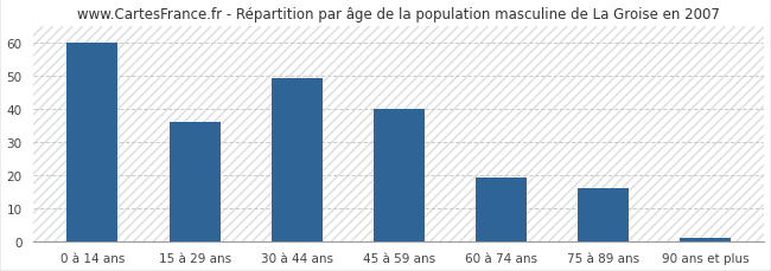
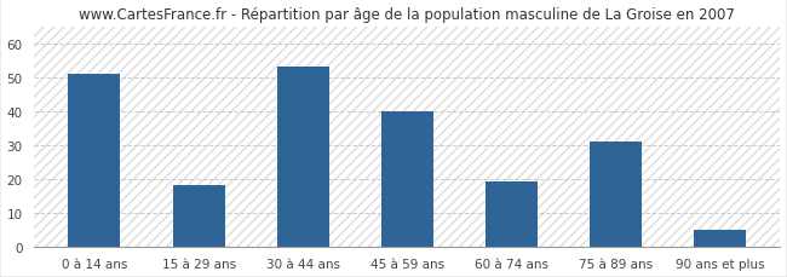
0 à 14 ans: 60 -> 51
15 à 29 ans: 36 -> 18
30 à 44 ans: 49 -> 53
75 à 89 ans: 16 -> 31
90 ans et plus: 1 -> 5
